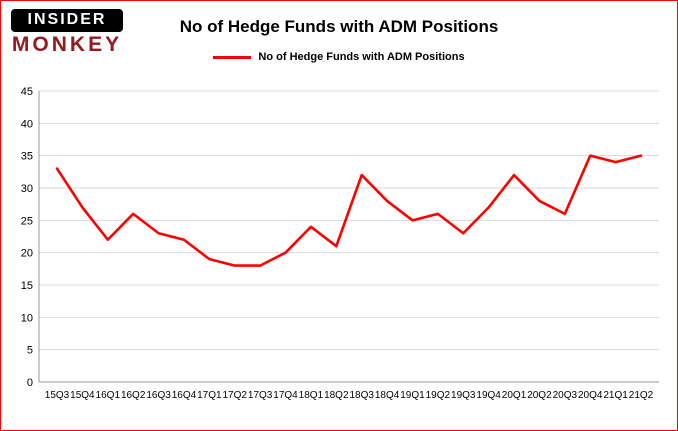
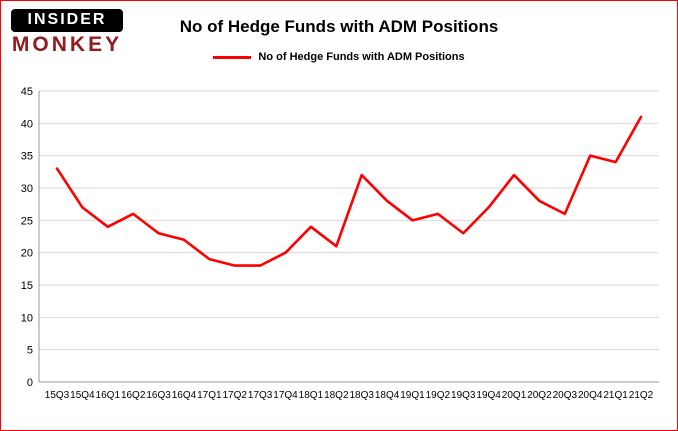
16Q1: 22 -> 24
21Q2: 35 -> 41
